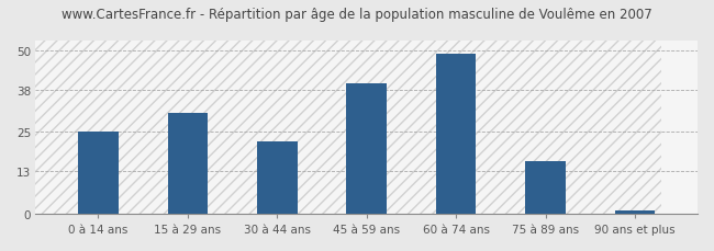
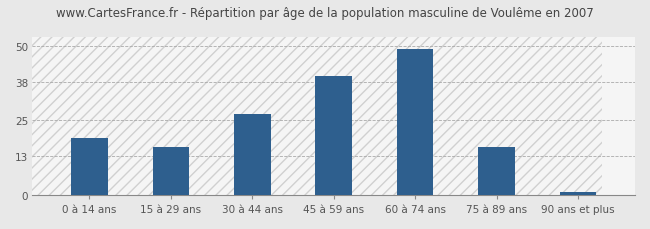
0 à 14 ans: 25 -> 19
15 à 29 ans: 31 -> 16
30 à 44 ans: 22 -> 27
